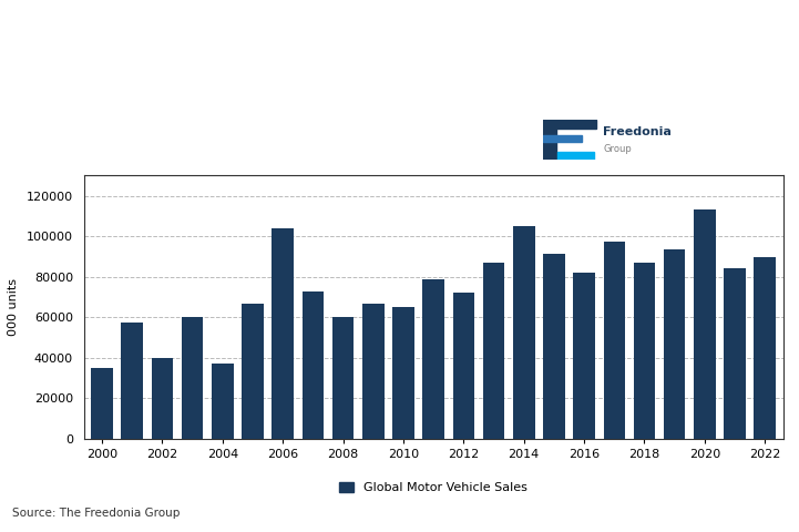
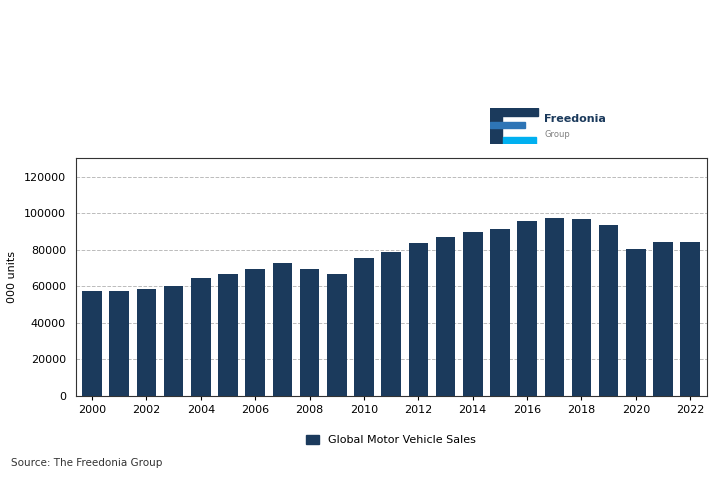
2000: 35000 -> 58000
2002: 40000 -> 58000
2004: 37000 -> 64000
2006: 104000 -> 70000
2008: 60000 -> 70000
2010: 65000 -> 76000
2012: 72000 -> 84000
2014: 105000 -> 90000
2016: 82000 -> 96000
2018: 87000 -> 97000
2020: 113000 -> 80000
2022: 90000 -> 84000
